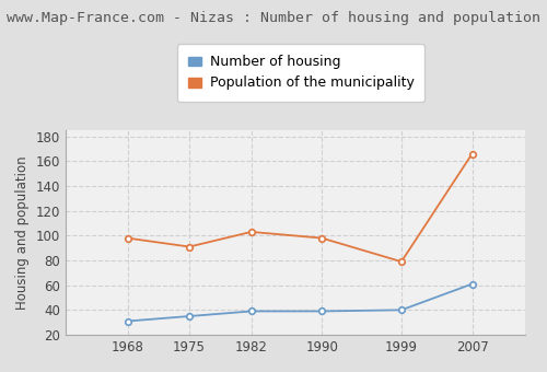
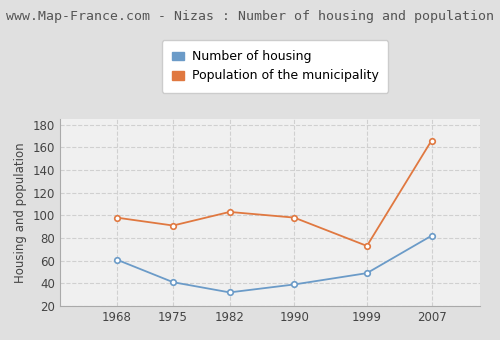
Number of housing/1968: 31 -> 61
Number of housing/1975: 35 -> 41
Number of housing/1982: 39 -> 32
Number of housing/1999: 40 -> 49
Population of the municipality/1999: 79 -> 73
Number of housing/2007: 61 -> 82
